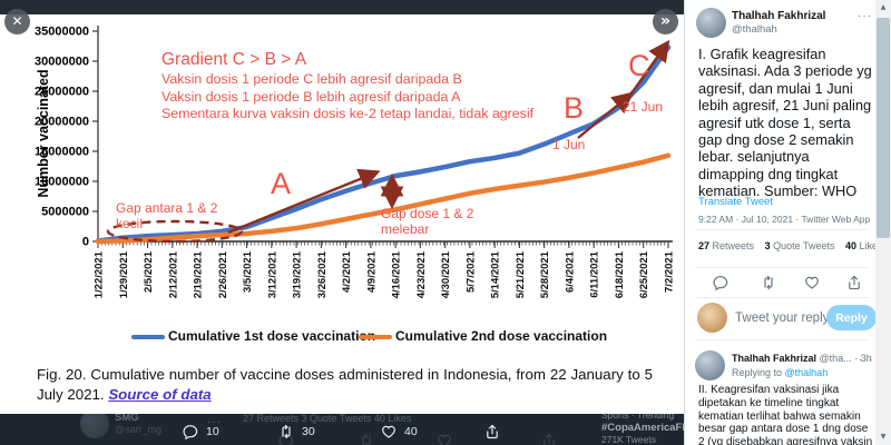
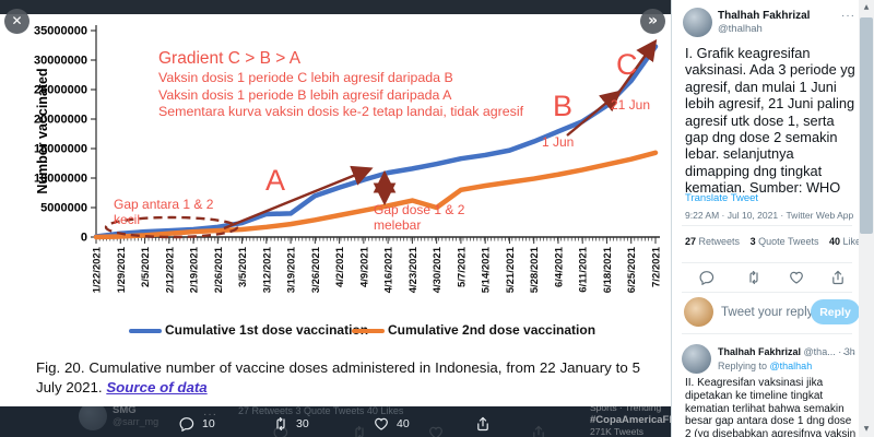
Cumulative 1st dose vaccination/3/19/2021: 5000000 -> 4000000
Cumulative 2nd dose vaccination/4/30/2021: 7000000 -> 5000000
